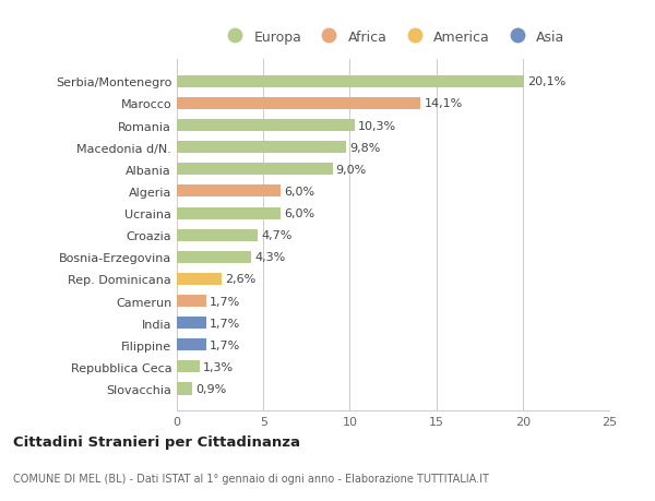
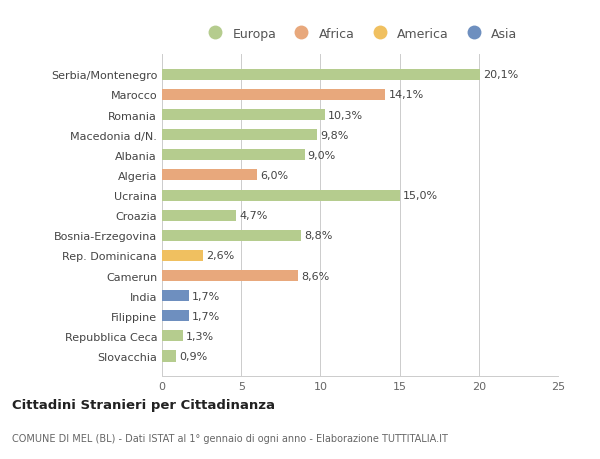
Ucraina: 6,0% -> 15,0%
Bosnia-Erzegovina: 4,3% -> 8,8%
Camerun: 1,7% -> 8,6%
